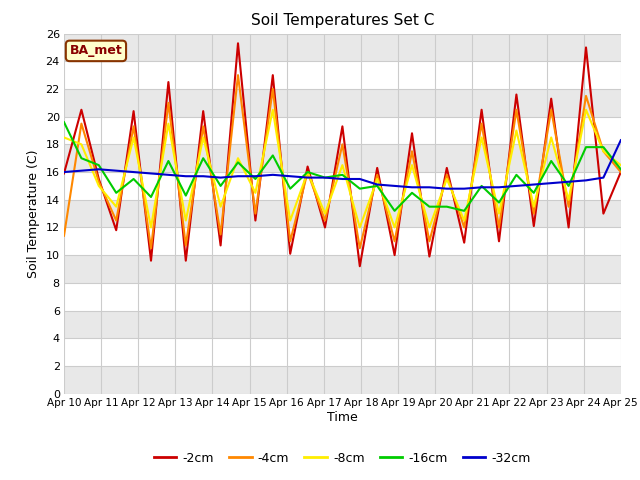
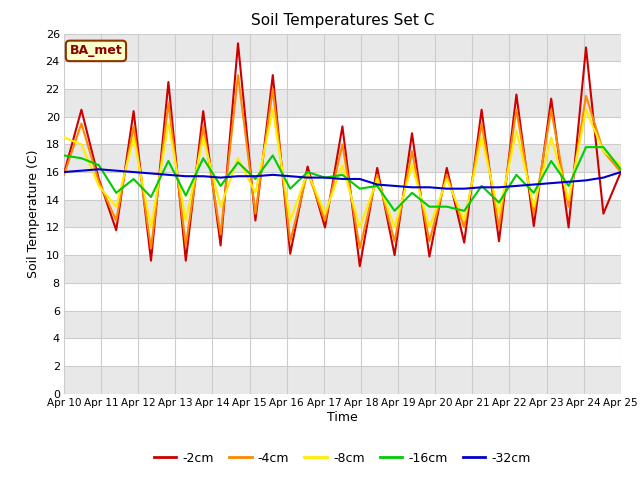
-4cm/Apr 10: 11.4 -> 15.8
-16cm/Apr 10: 19.6 -> 17.2
-32cm/Apr 25: 18.3 -> 16.0
